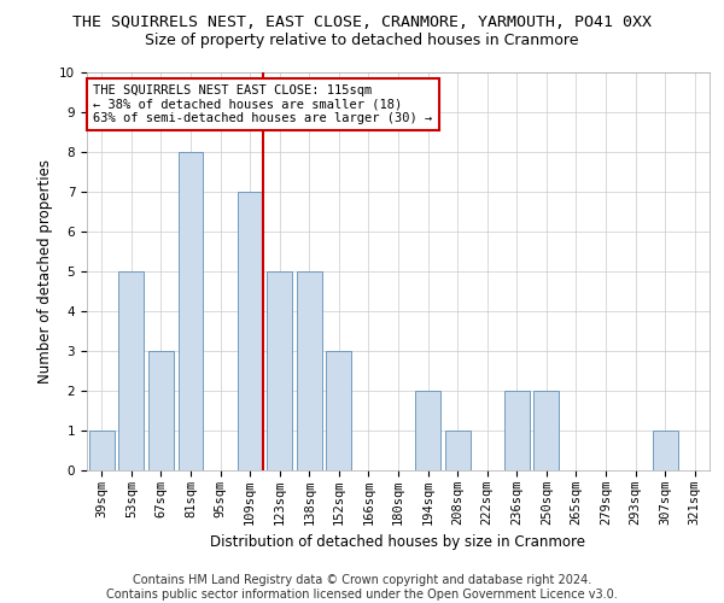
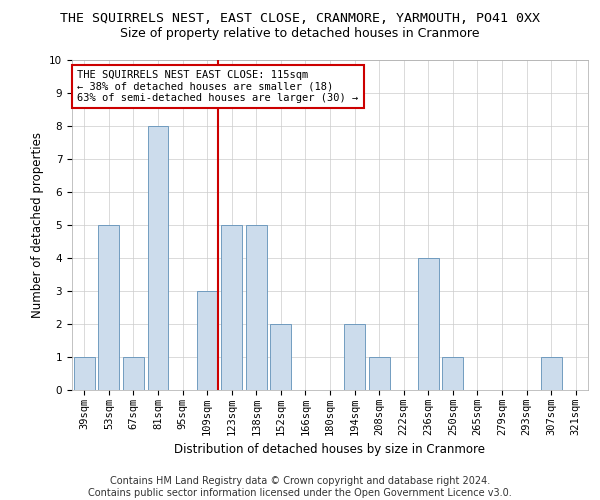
67sqm: 3 -> 1
109sqm: 7 -> 3
152sqm: 3 -> 2
236sqm: 2 -> 4
250sqm: 2 -> 1
